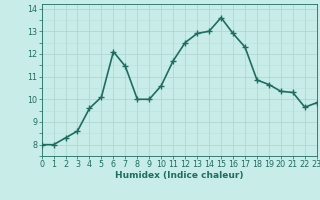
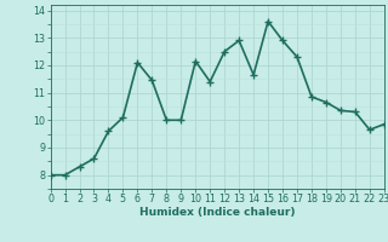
10: 10.60 -> 12.15
11: 11.70 -> 11.40
14: 13.00 -> 11.65
